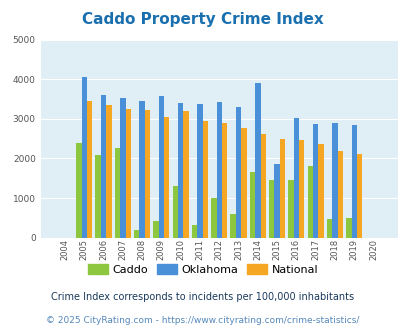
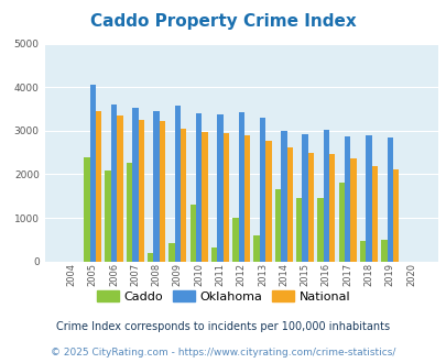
National/2010: 3200 -> 2960
Oklahoma/2014: 3900 -> 3000
Oklahoma/2015: 1850 -> 2920
